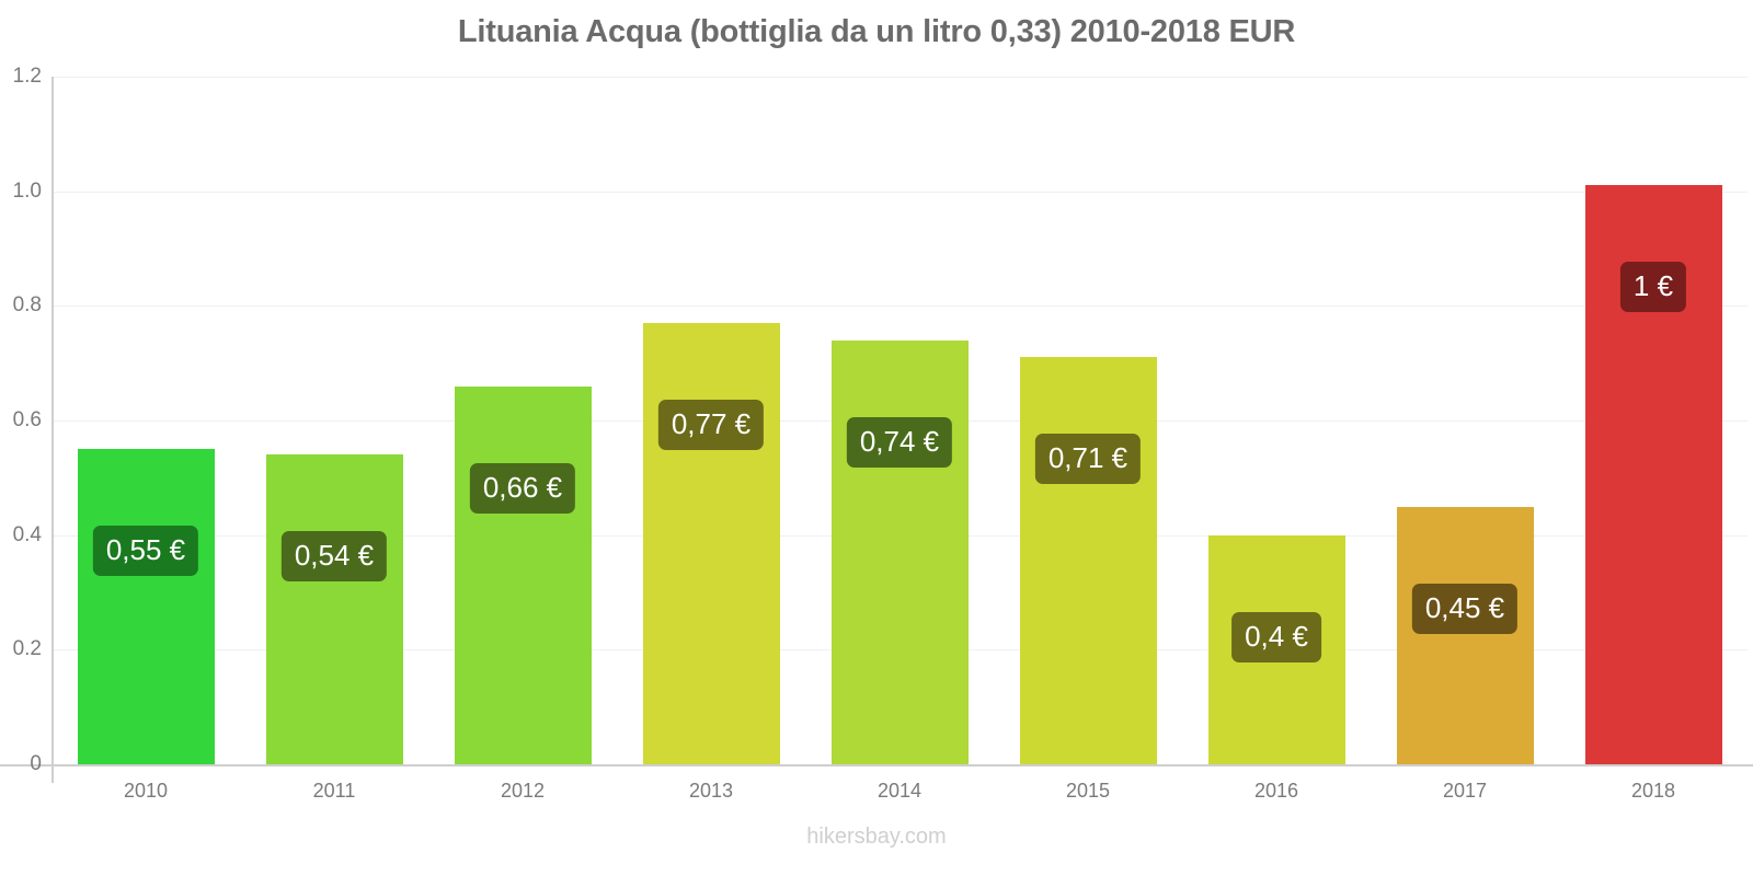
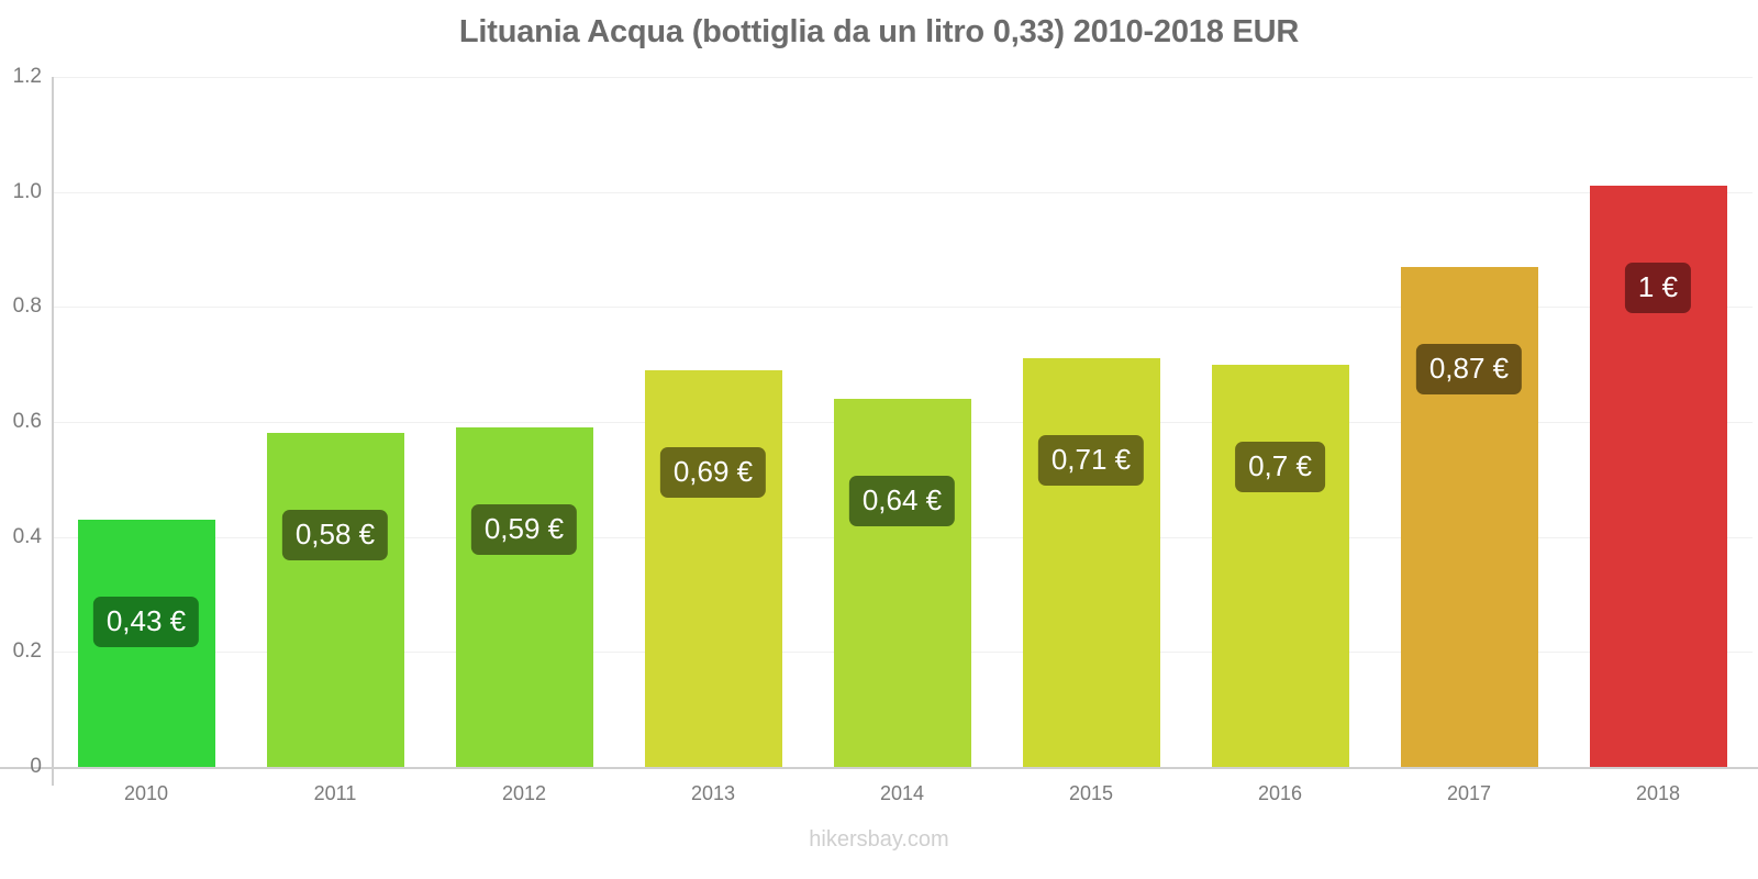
2010: 0,55 -> 0,43
2011: 0,54 -> 0,58
2012: 0,66 -> 0,59
2013: 0,77 -> 0,69
2014: 0,74 -> 0,64
2016: 0,4 -> 0,7
2017: 0,45 -> 0,87
